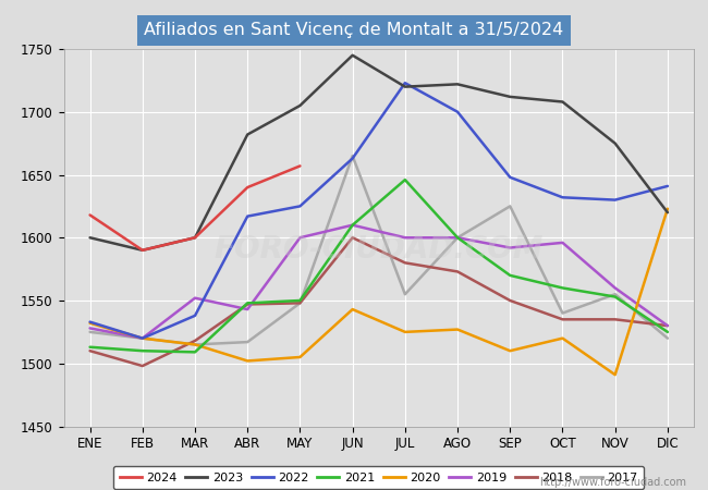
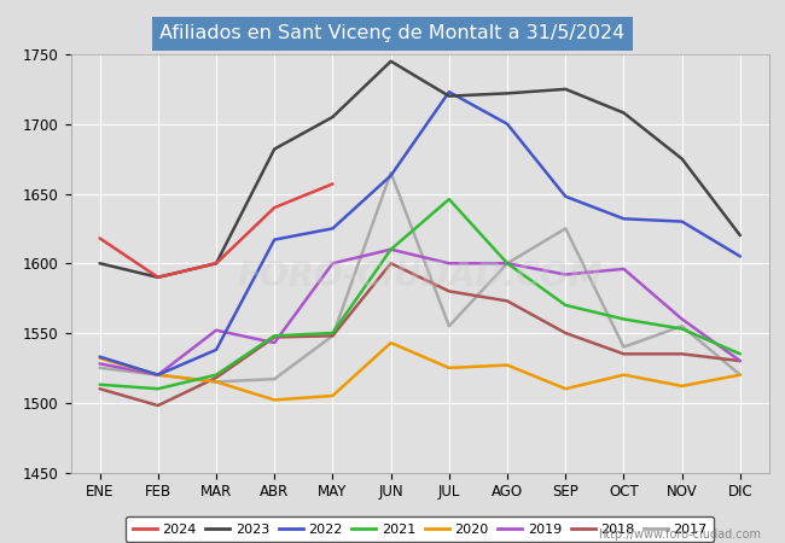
2021/MAR: 1509 -> 1520
2023/SEP: 1712 -> 1725
2020/NOV: 1491 -> 1512
2022/DIC: 1641 -> 1605
2021/DIC: 1525 -> 1535
2020/DIC: 1623 -> 1520
